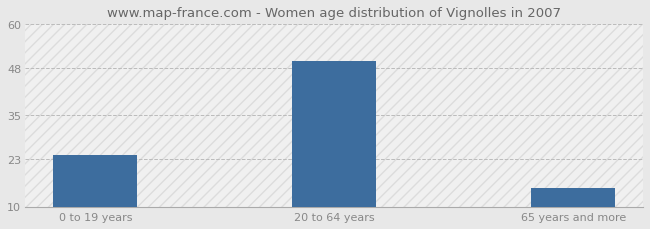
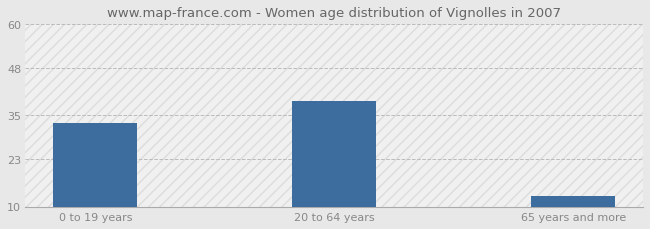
0 to 19 years: 24 -> 33
20 to 64 years: 50 -> 39
65 years and more: 15 -> 13
